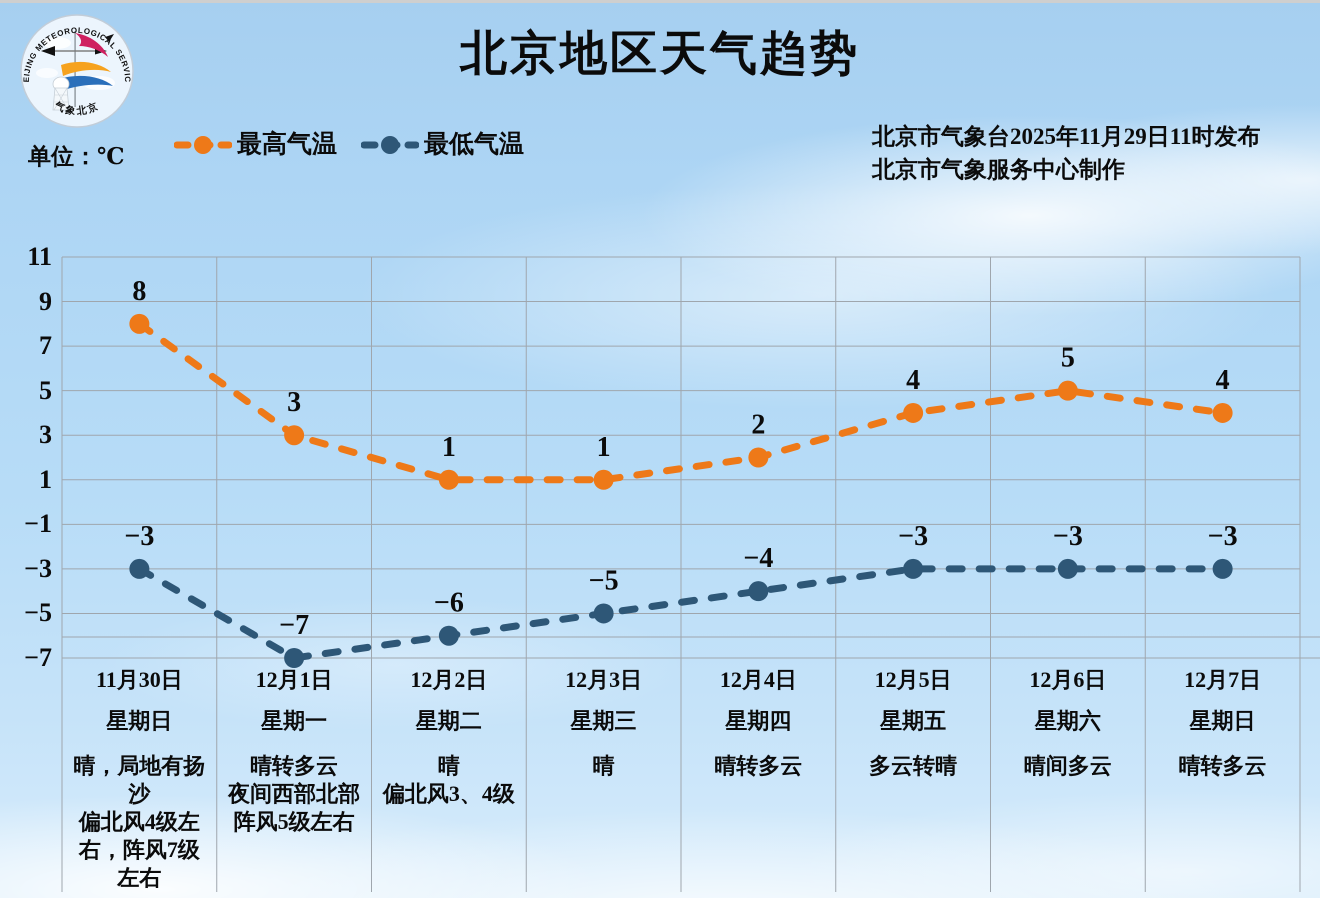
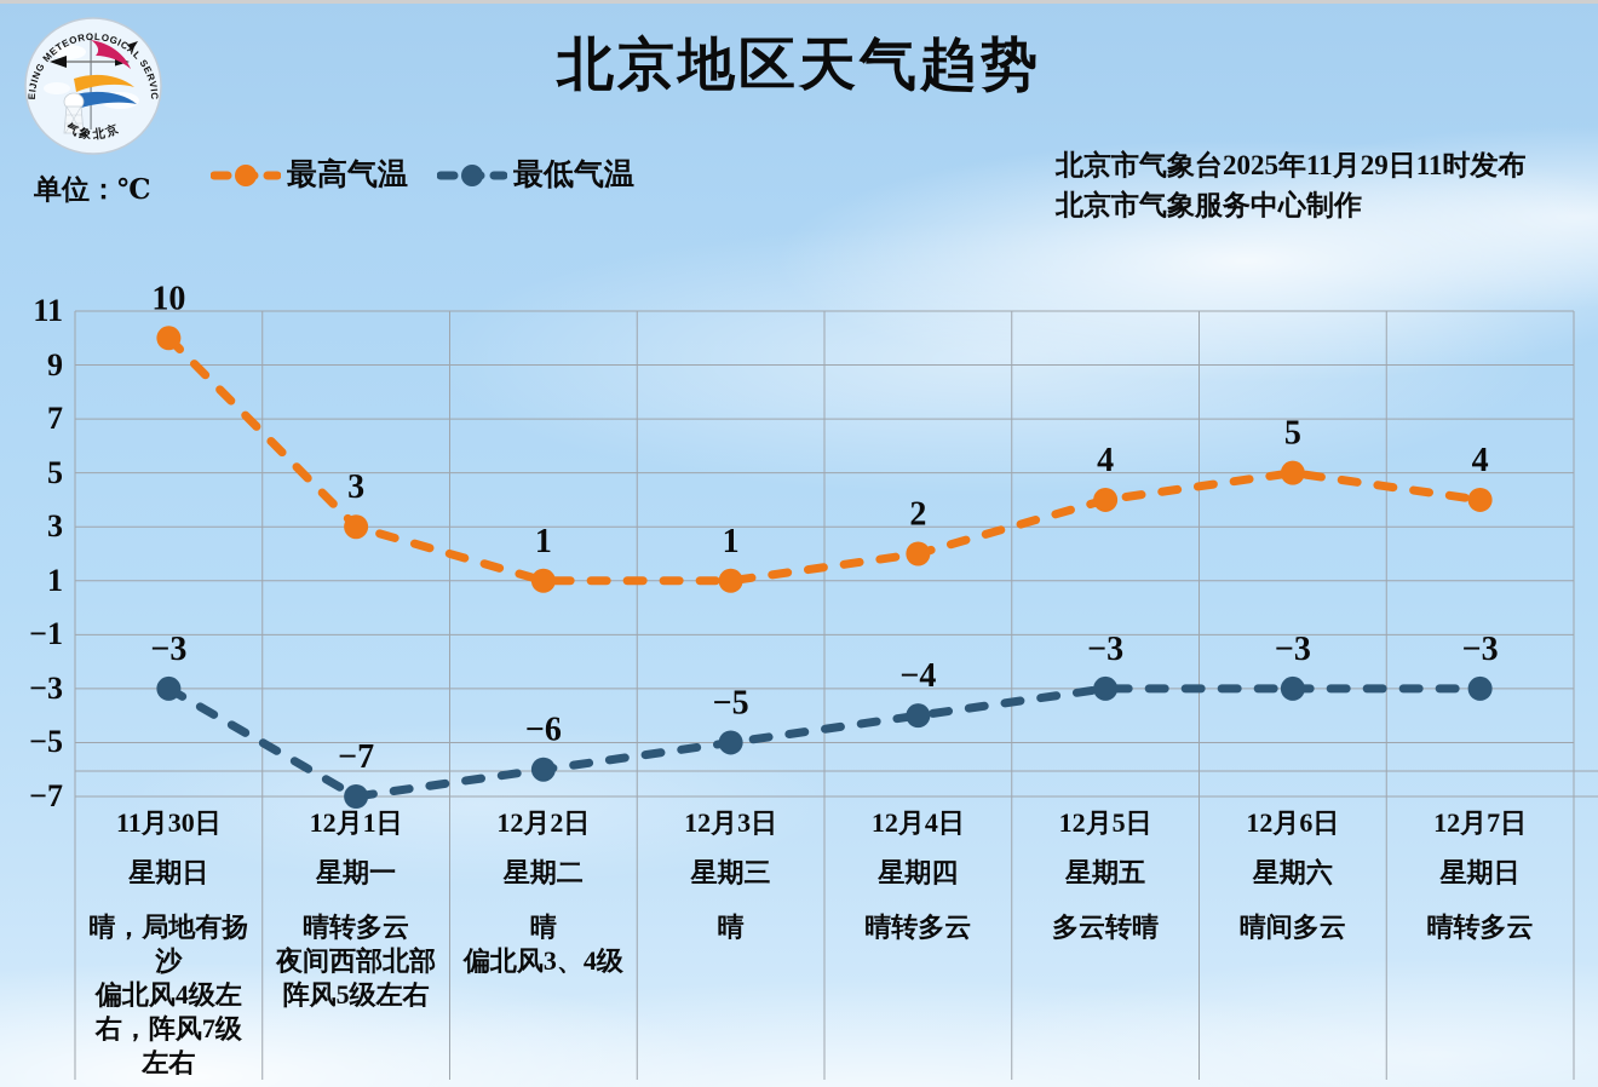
最高气温/11月30日: 8 -> 10
